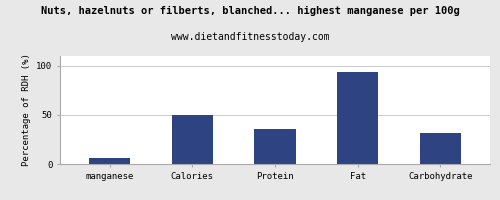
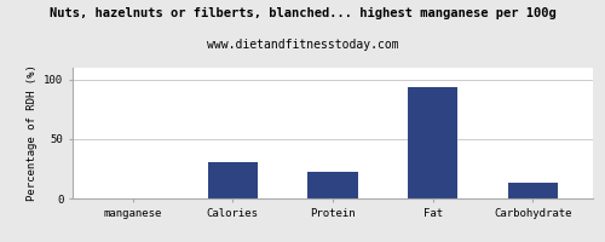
manganese: 6 -> 0
Calories: 50 -> 31
Protein: 36 -> 22
Carbohydrate: 32 -> 13
